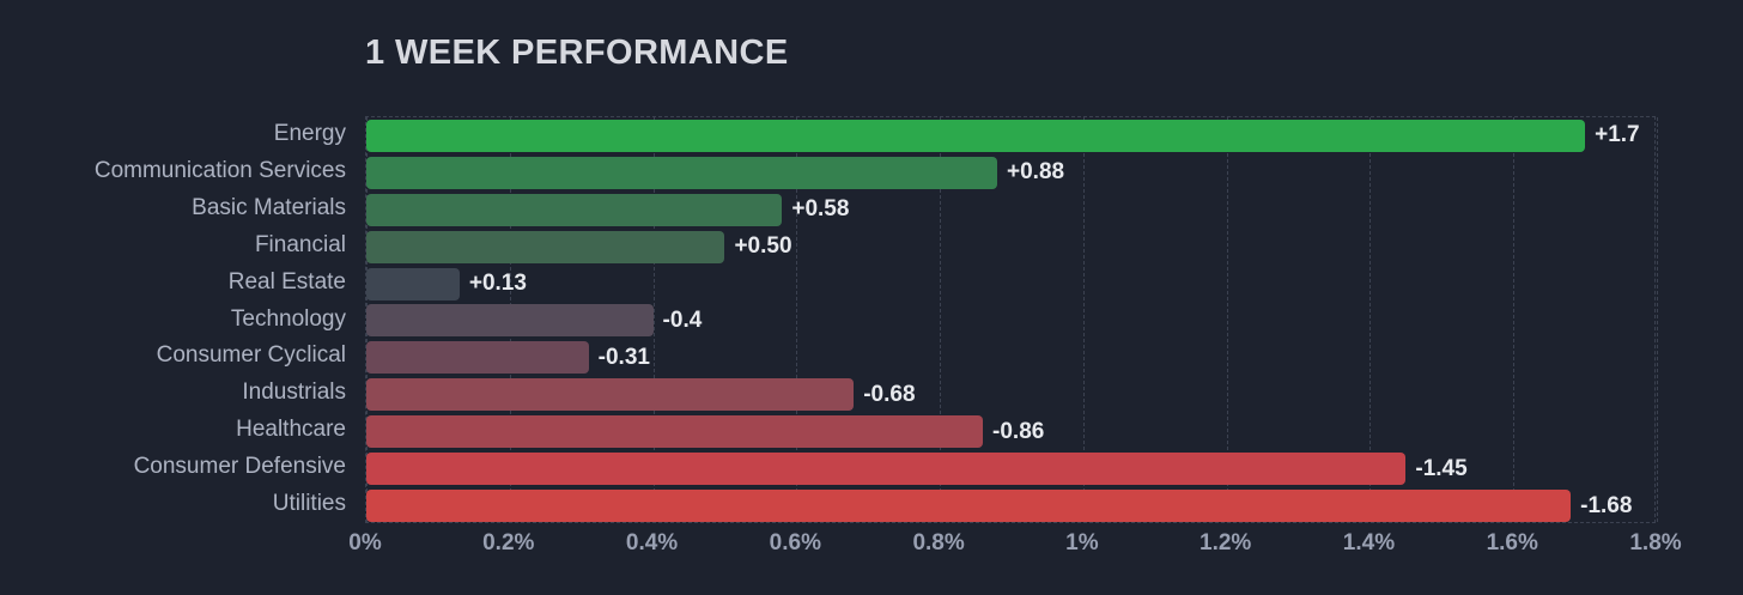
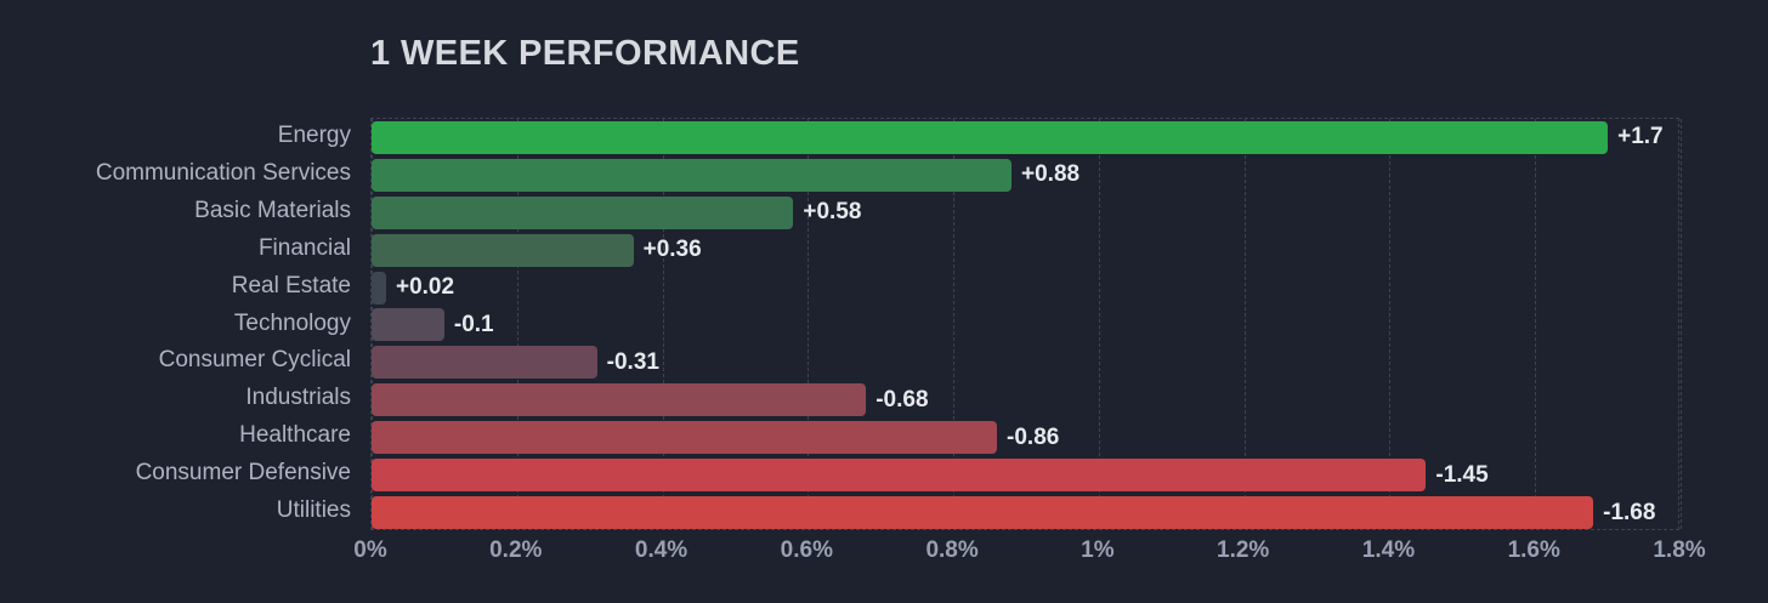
Financial: +0.50 -> +0.36
Real Estate: +0.13 -> +0.02
Technology: -0.4 -> -0.1
